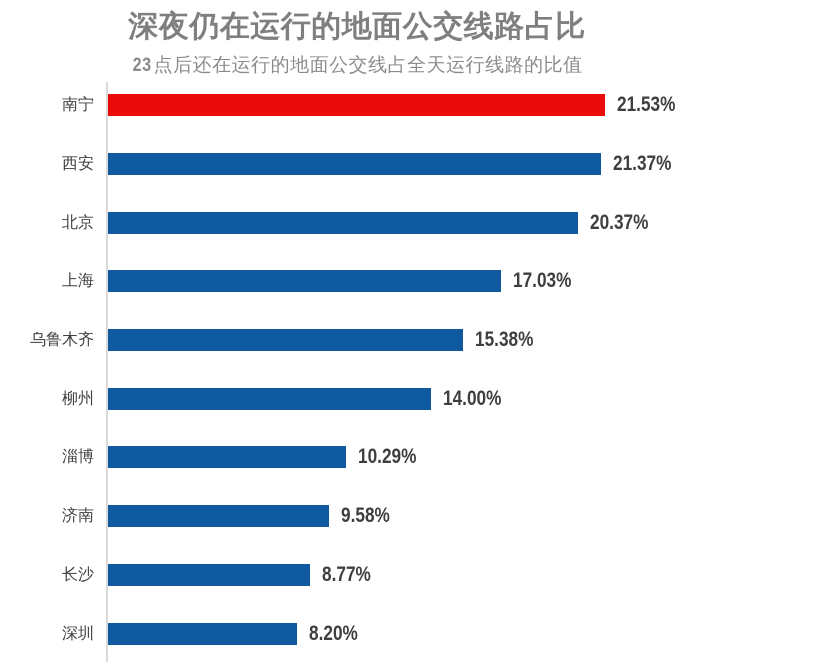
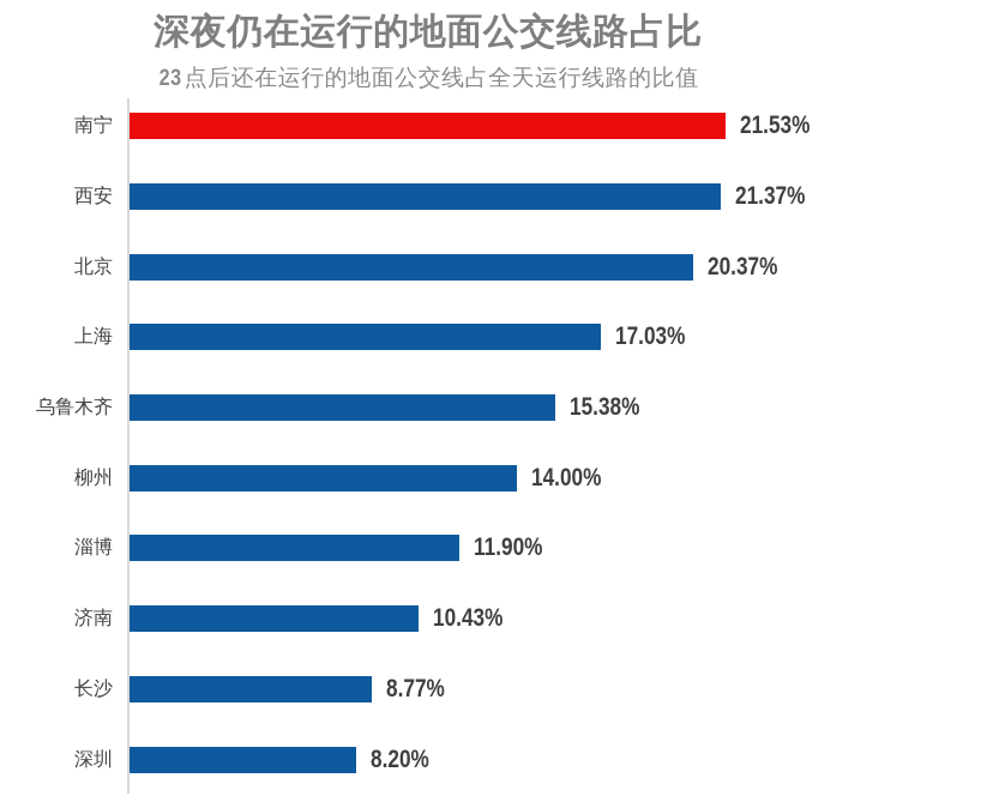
淄博: 10.29% -> 11.90%
济南: 9.58% -> 10.43%
